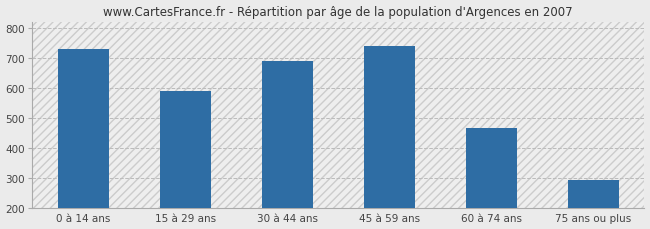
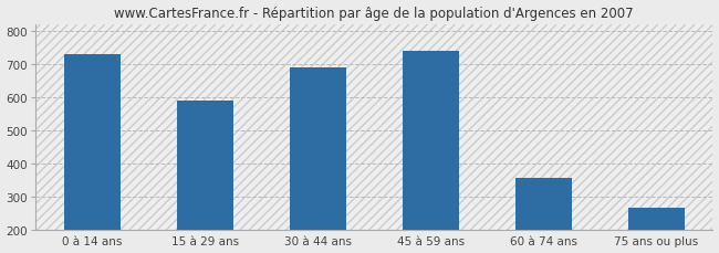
60 à 74 ans: 467 -> 355
75 ans ou plus: 292 -> 265
